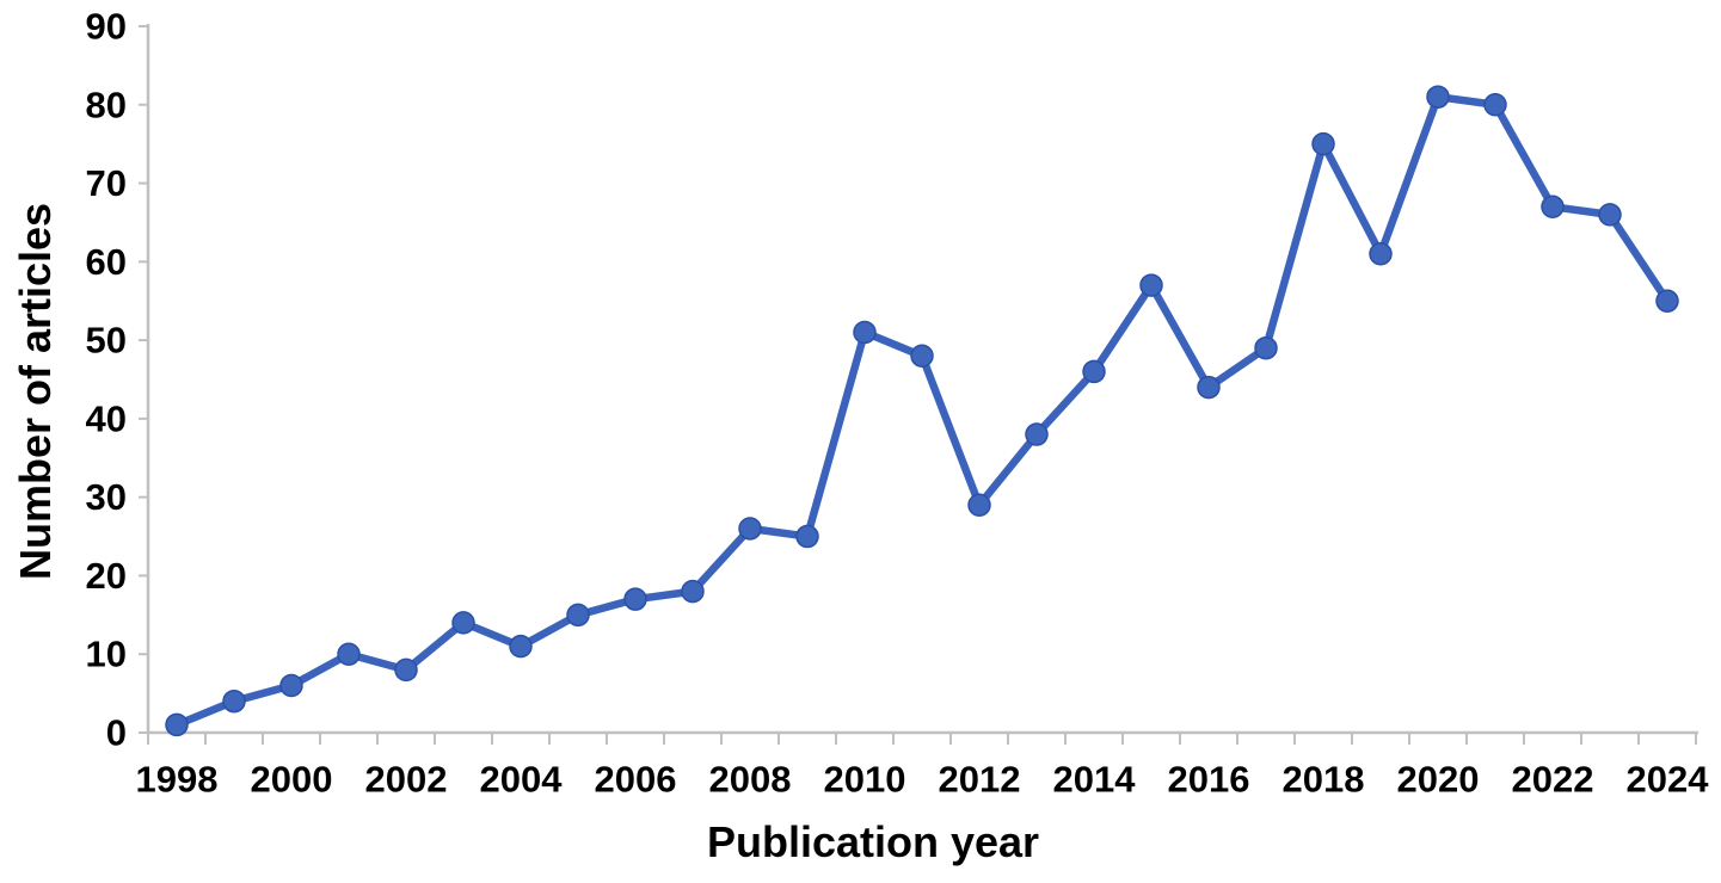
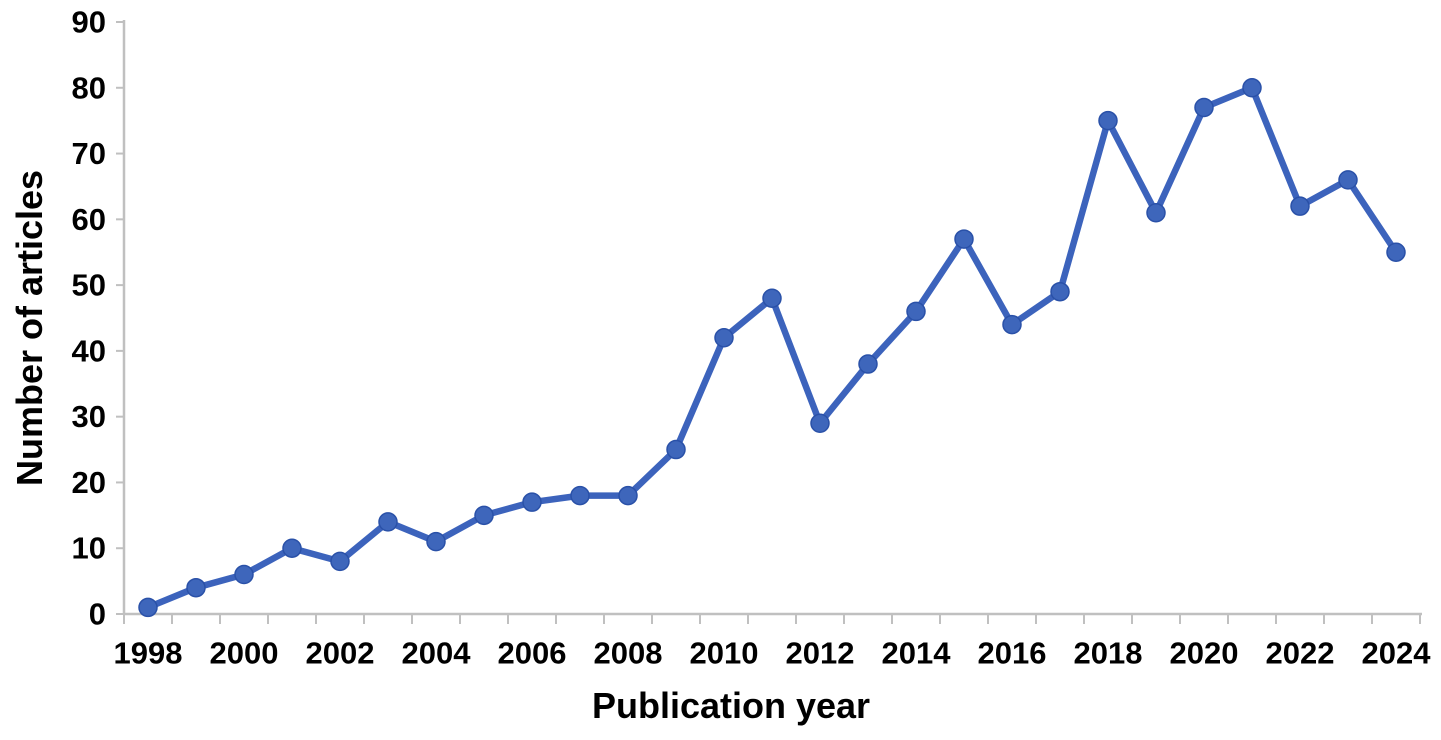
2008: 26 -> 18
2010: 51 -> 42
2020: 81 -> 77
2022: 67 -> 62
